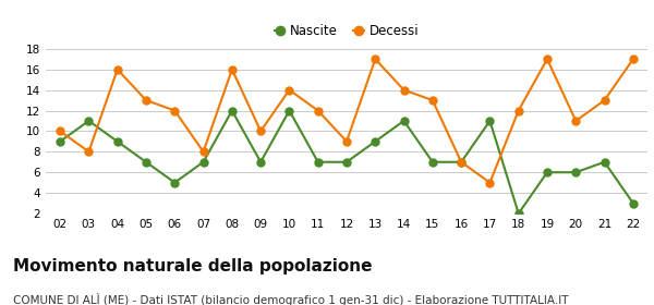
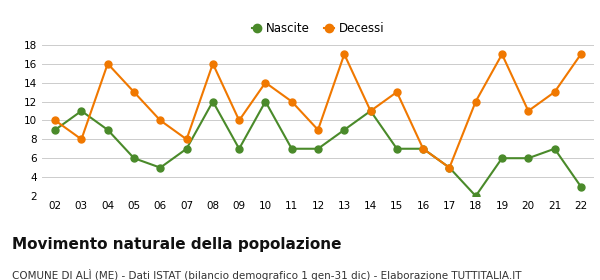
Nascite/05: 7 -> 6
Decessi/06: 12 -> 10
Decessi/14: 14 -> 11
Nascite/17: 11 -> 5
